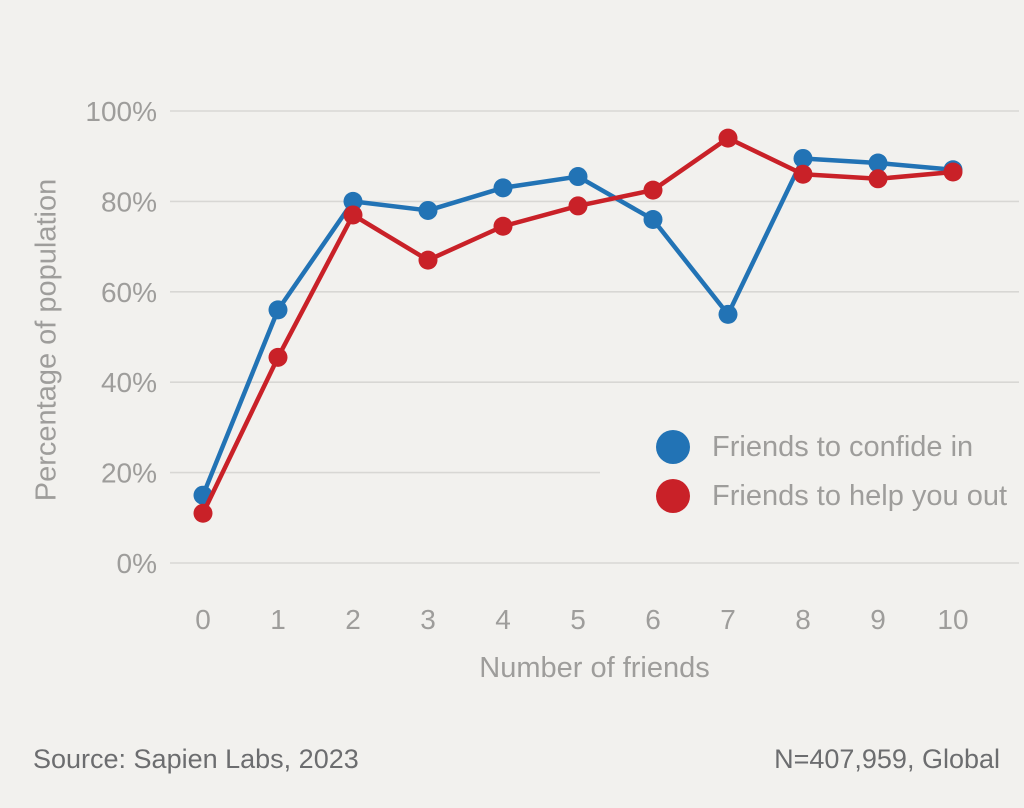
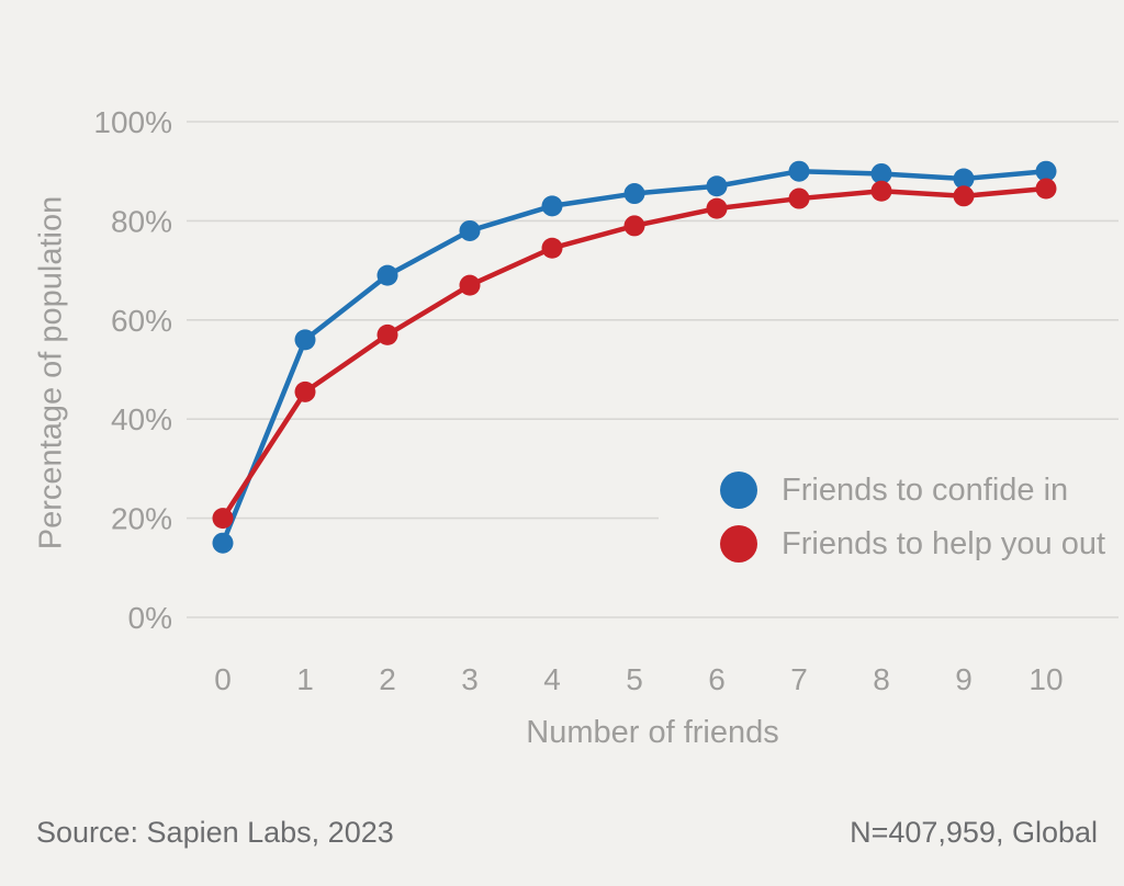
Friends to help you out/0: 11% -> 20%
Friends to confide in/2: 80% -> 69%
Friends to help you out/2: 77% -> 57%
Friends to confide in/6: 76% -> 87%
Friends to confide in/7: 55% -> 90%
Friends to help you out/7: 94% -> 84%
Friends to confide in/10: 87% -> 90%
